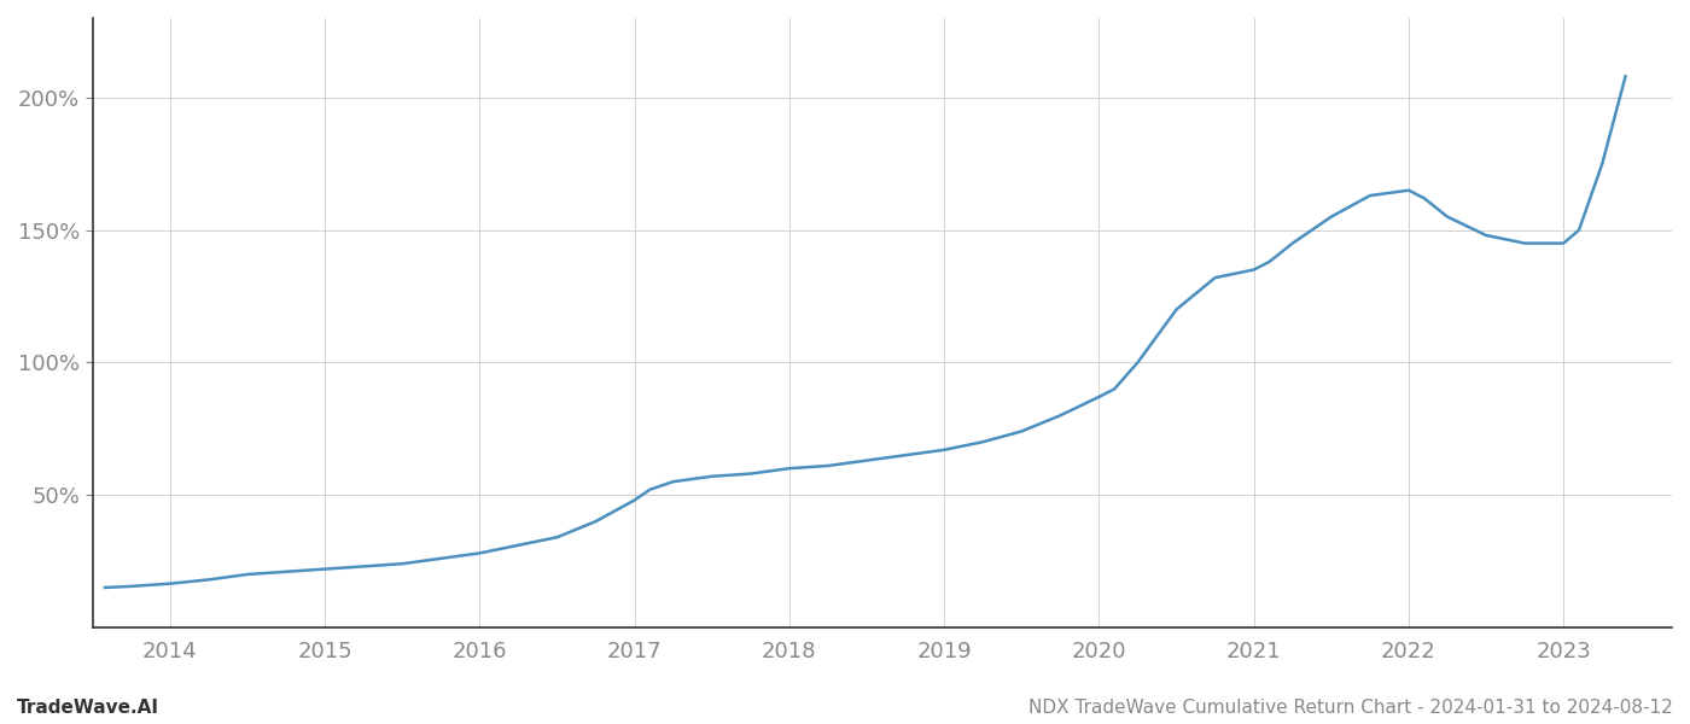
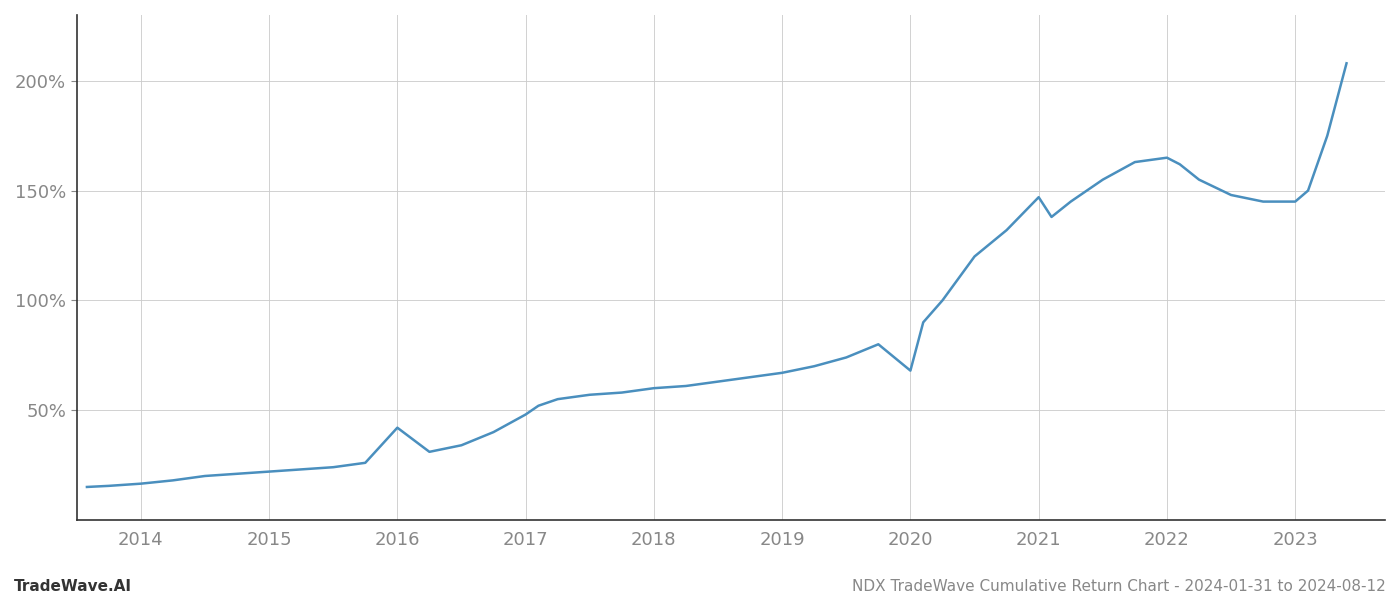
2016: 28.0% -> 42.0%
2020: 87.0% -> 68.0%
2021: 135.0% -> 147.0%
